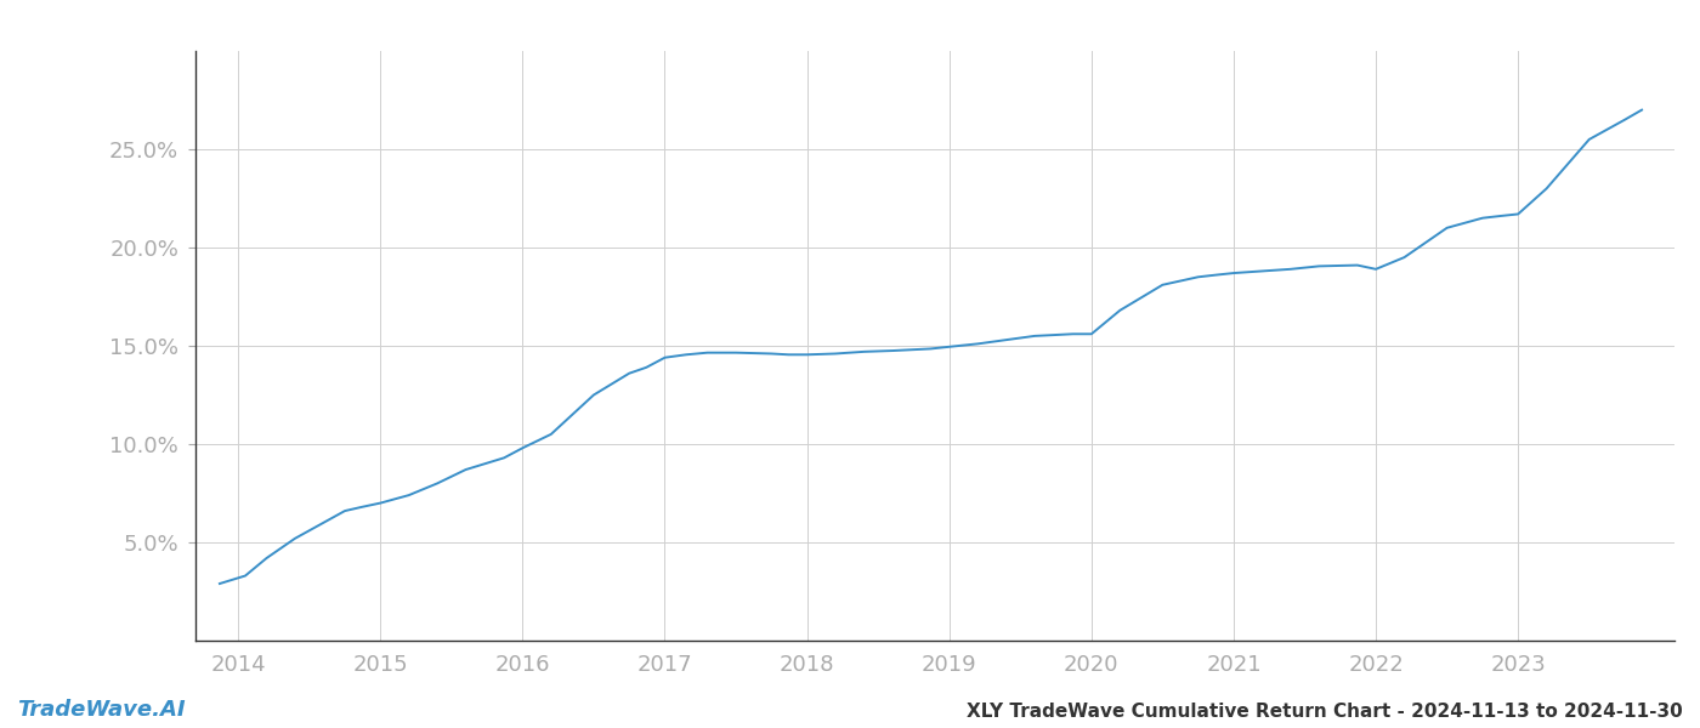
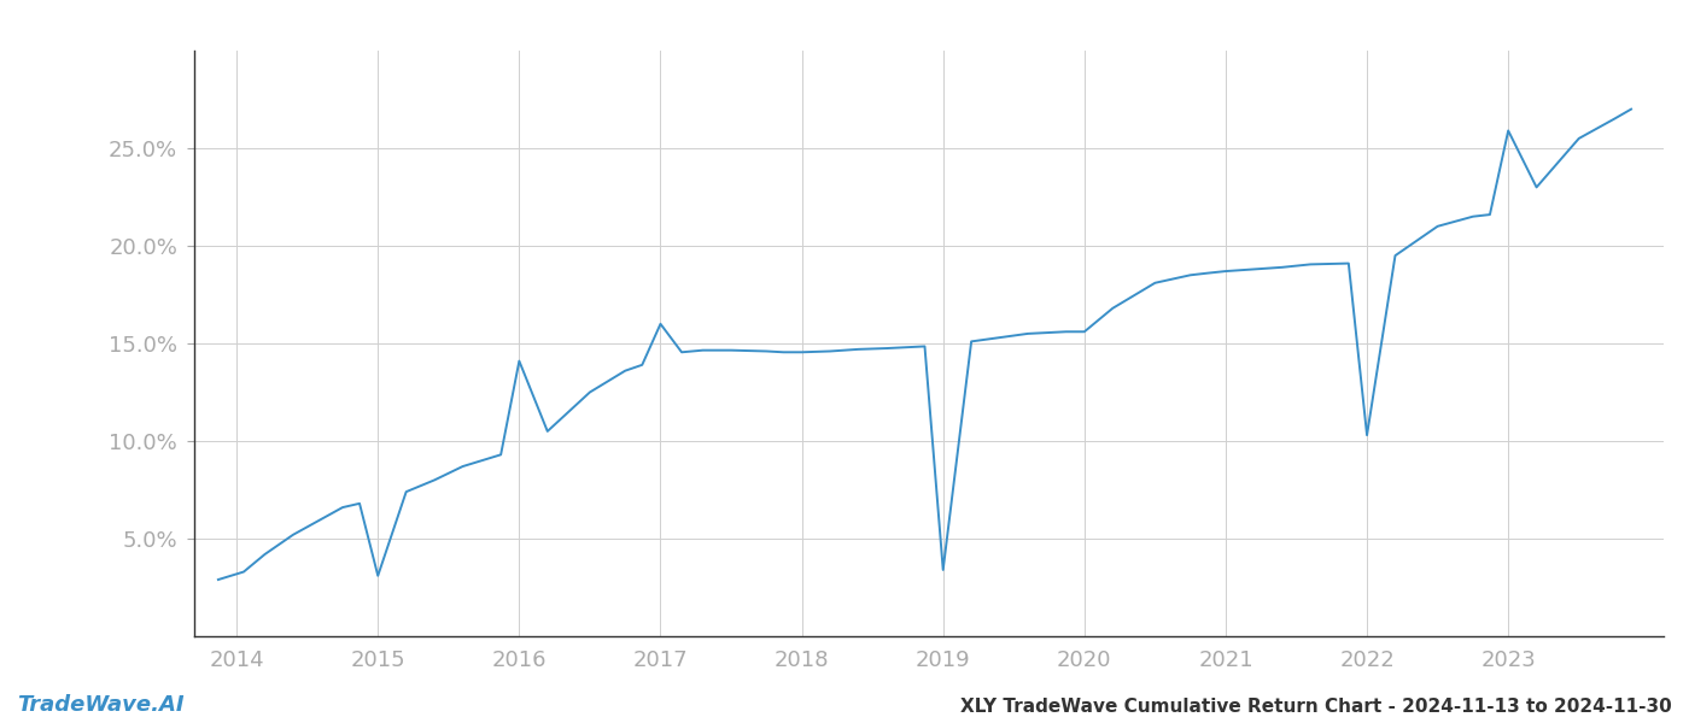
2015: 7.0% -> 3.1%
2016: 9.8% -> 14.1%
2017: 14.4% -> 16.0%
2019: 14.9% -> 3.4%
2022: 18.9% -> 10.3%
2023: 21.7% -> 25.9%
